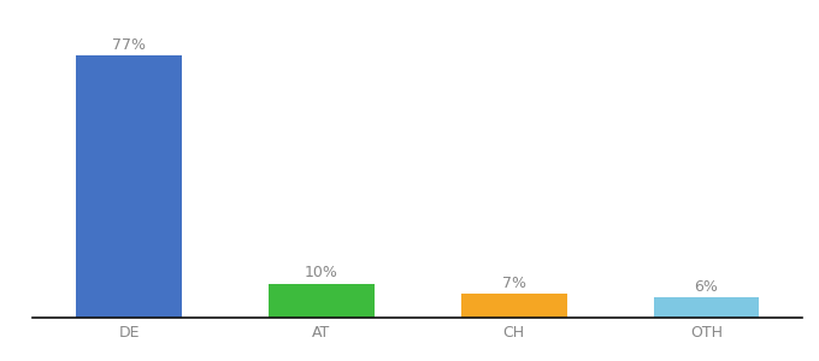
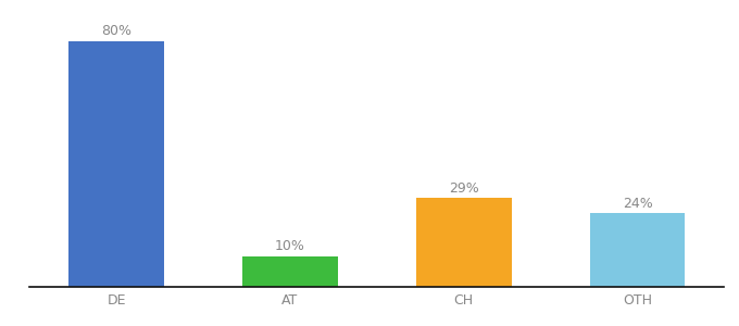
DE: 77% -> 80%
CH: 7% -> 29%
OTH: 6% -> 24%
